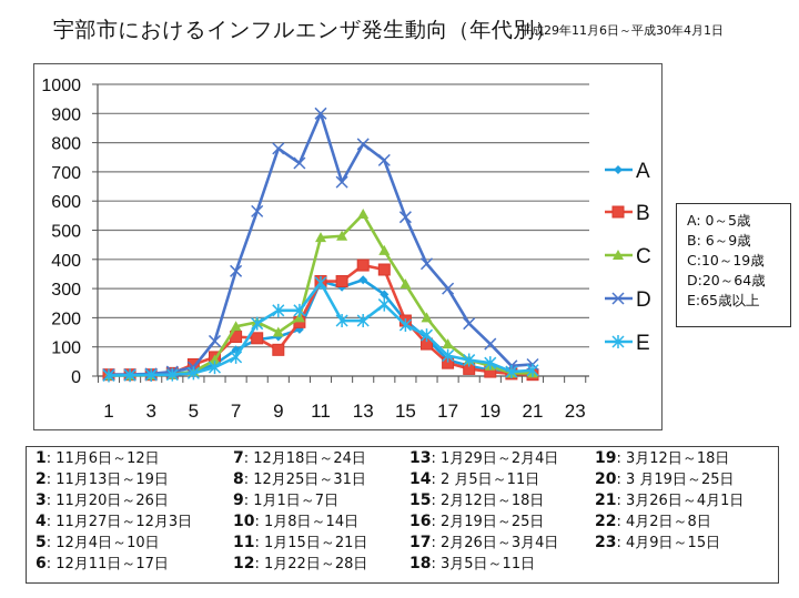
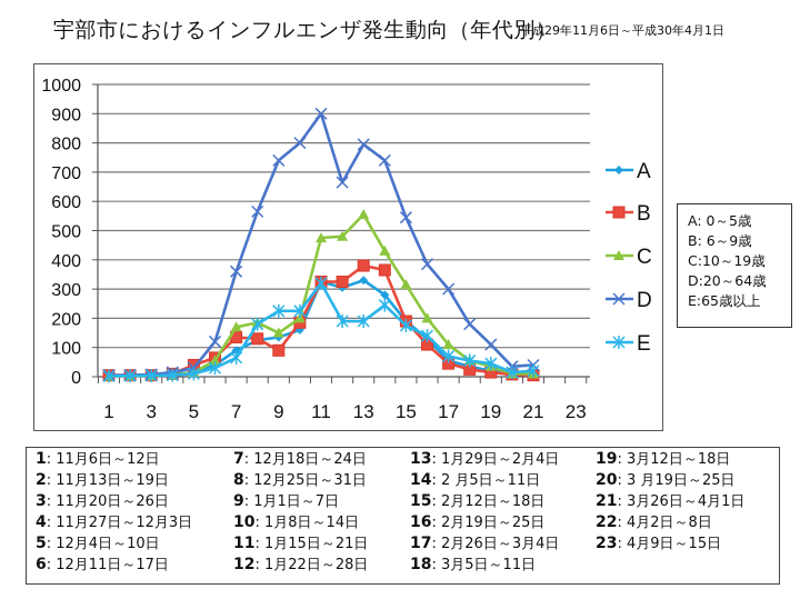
D/9: 780 -> 740
D/10: 730 -> 800
